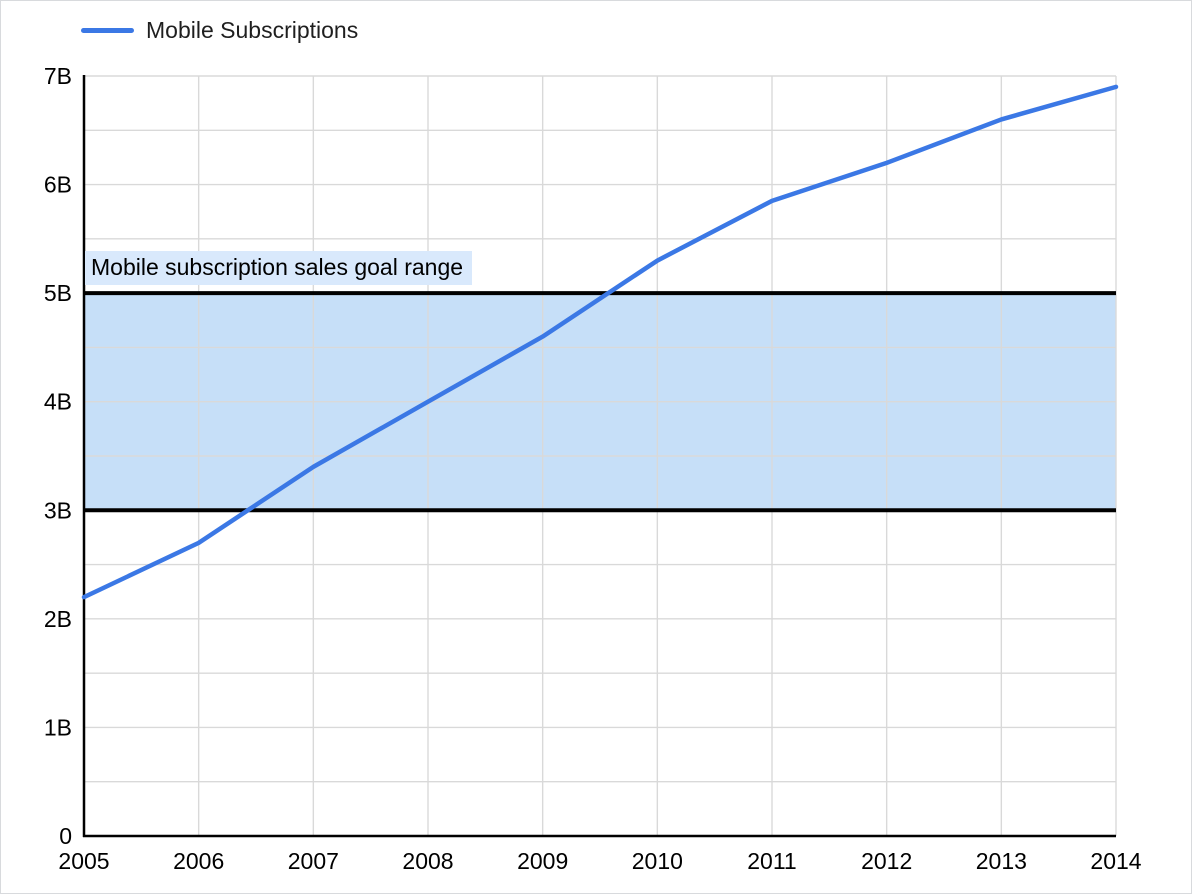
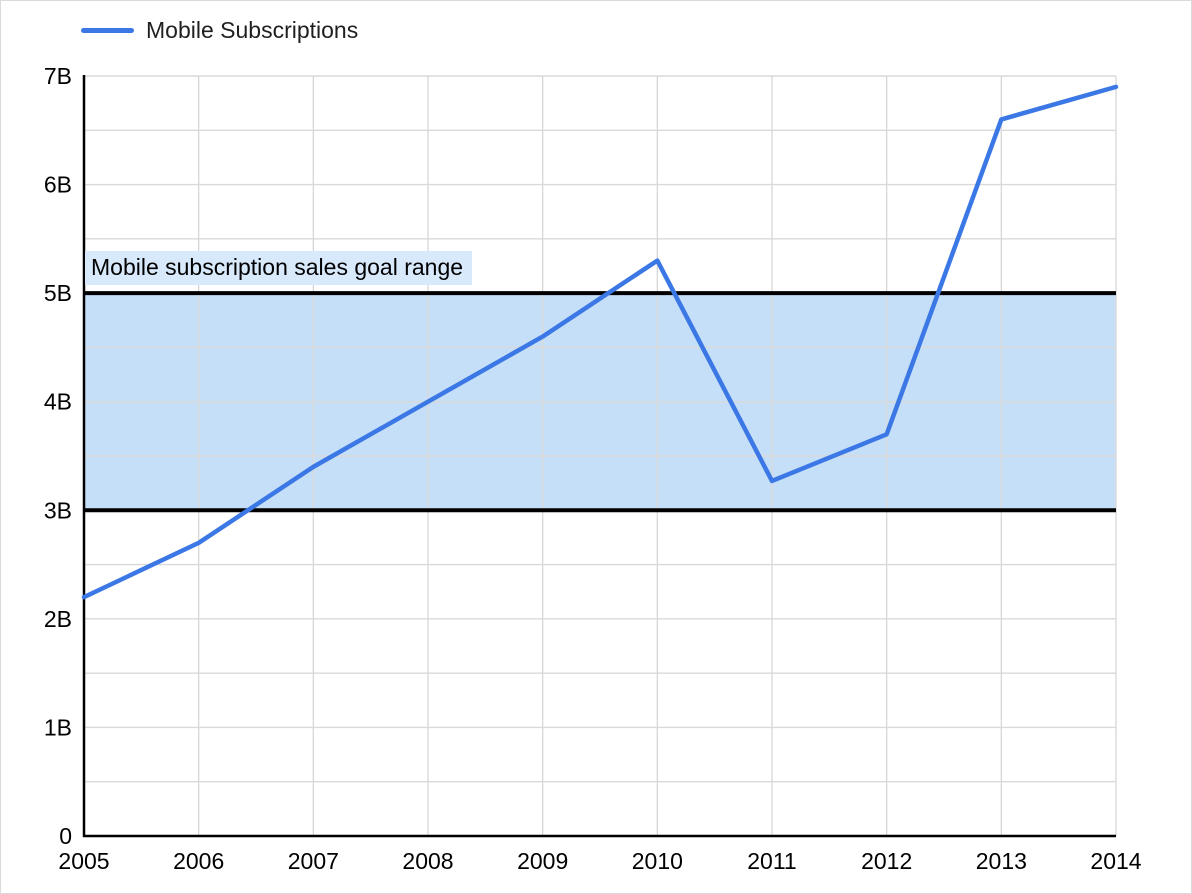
2011: 5.85B -> 3.27B
2012: 6.20B -> 3.70B
